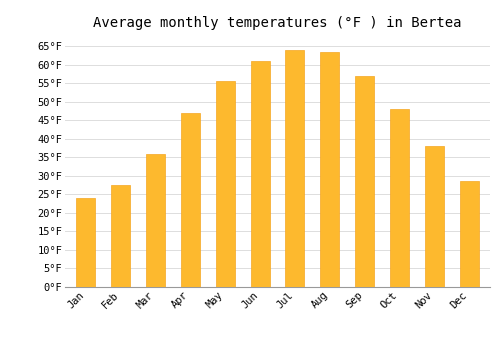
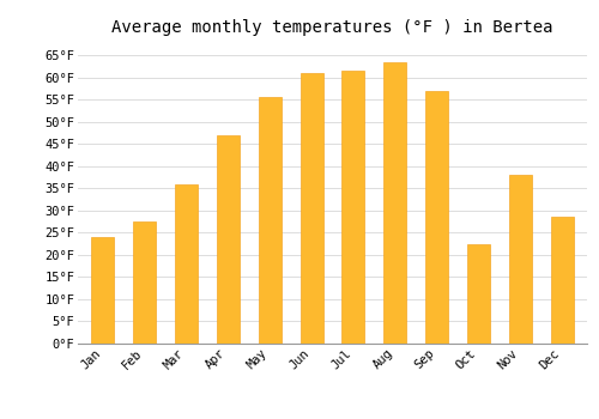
Jul: 64.0°F -> 61.5°F
Oct: 48.0°F -> 22.5°F
